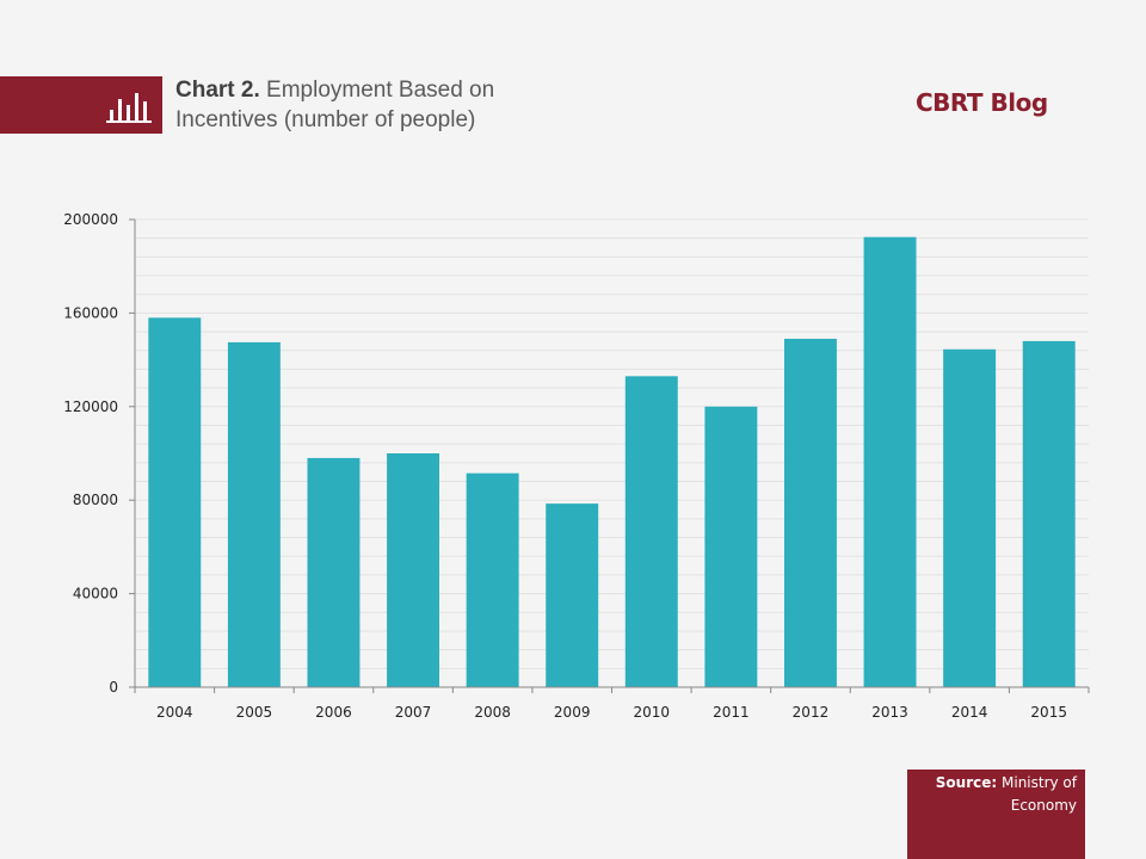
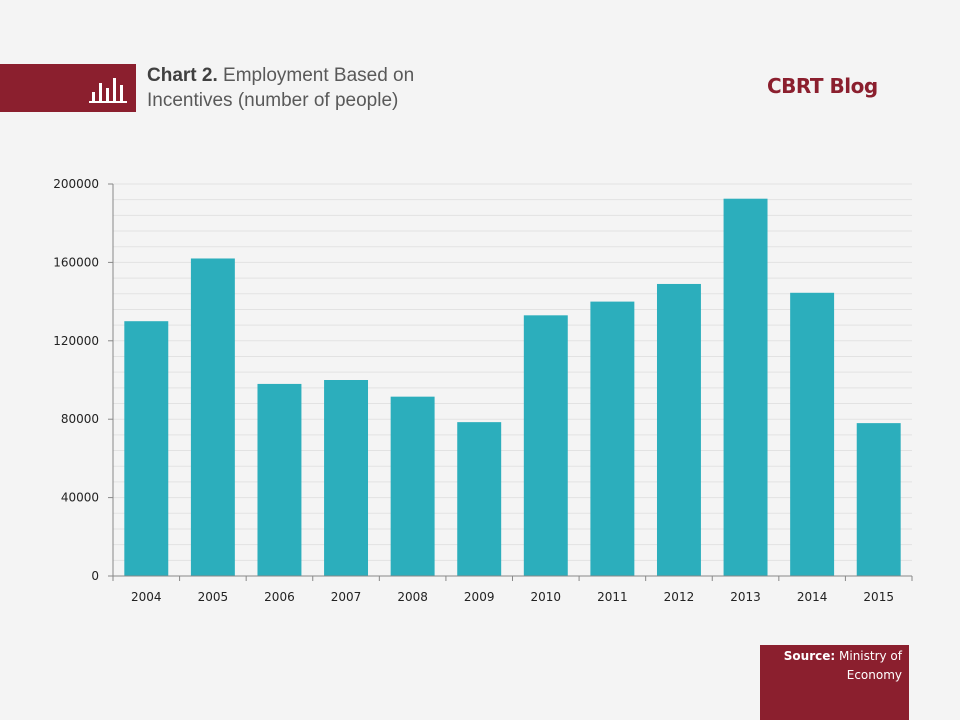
2004: 158000 -> 130000
2005: 148000 -> 162000
2011: 120000 -> 140000
2015: 148000 -> 78000
